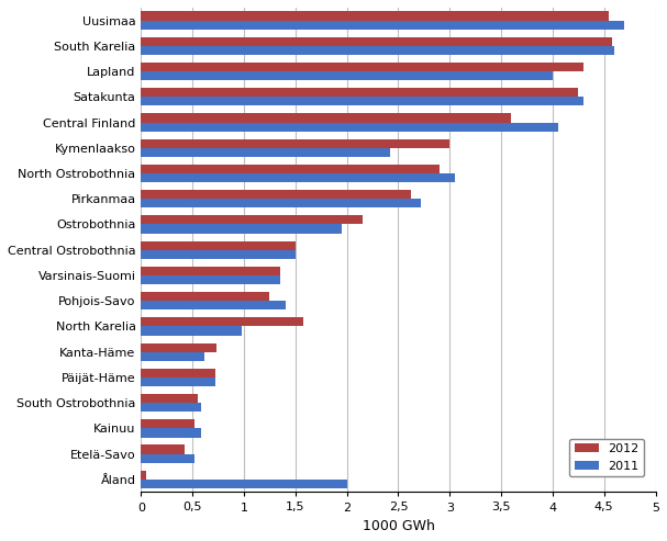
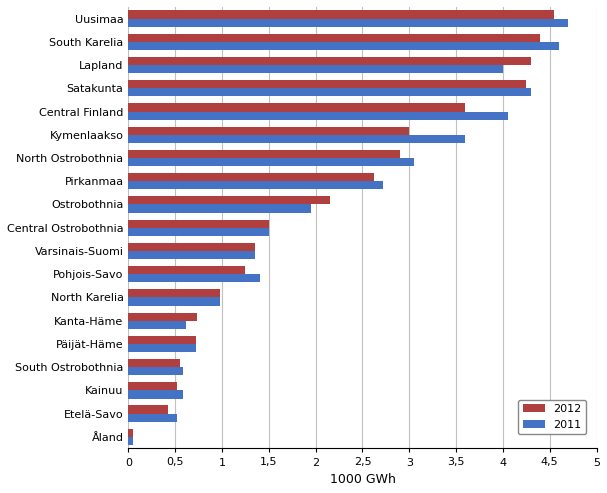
2012/South Karelia: 4,58 -> 4,40
2011/Kymenlaakso: 2,42 -> 3,60
2012/North Karelia: 1,58 -> 0,98
2011/Åland: 2,00 -> 0,05
